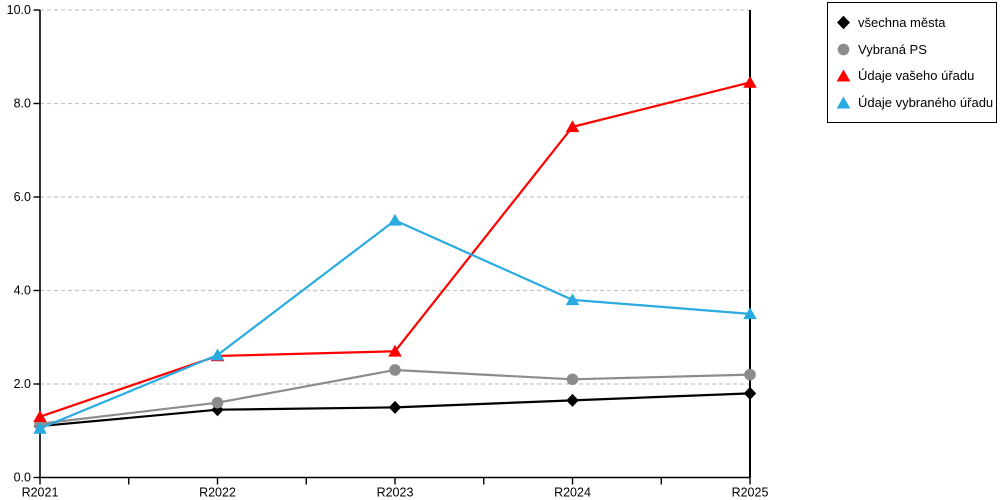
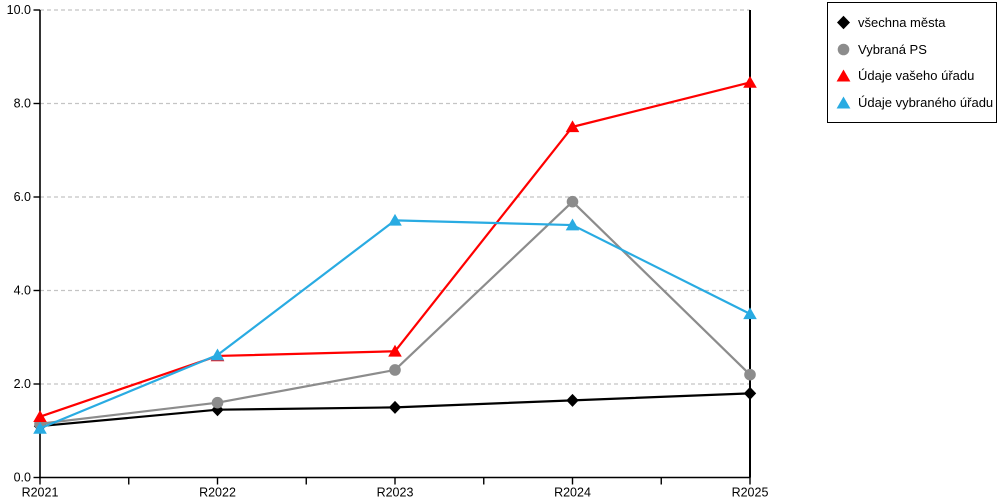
Vybraná PS/R2024: 2.1 -> 5.9
Údaje vybraného úřadu/R2024: 3.8 -> 5.4
